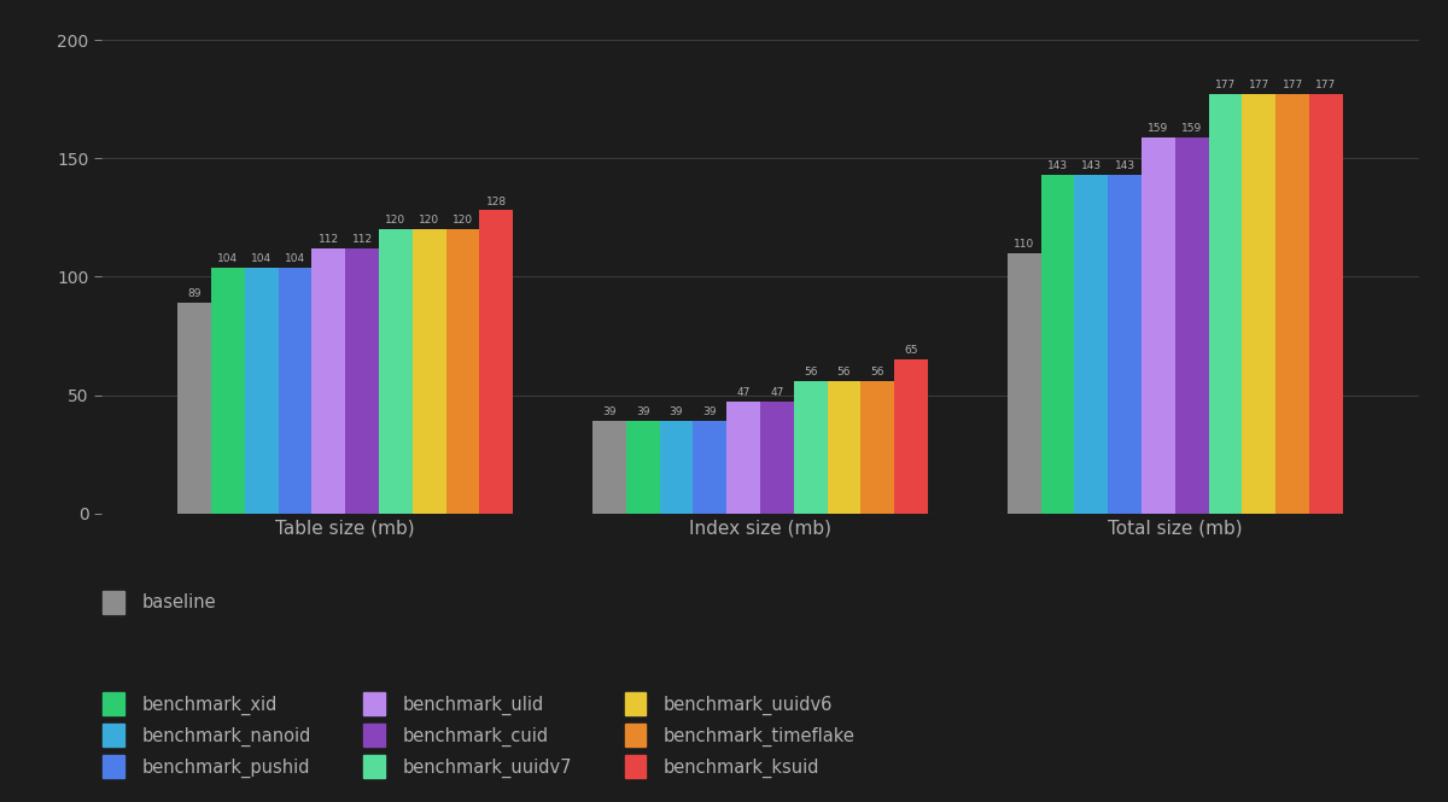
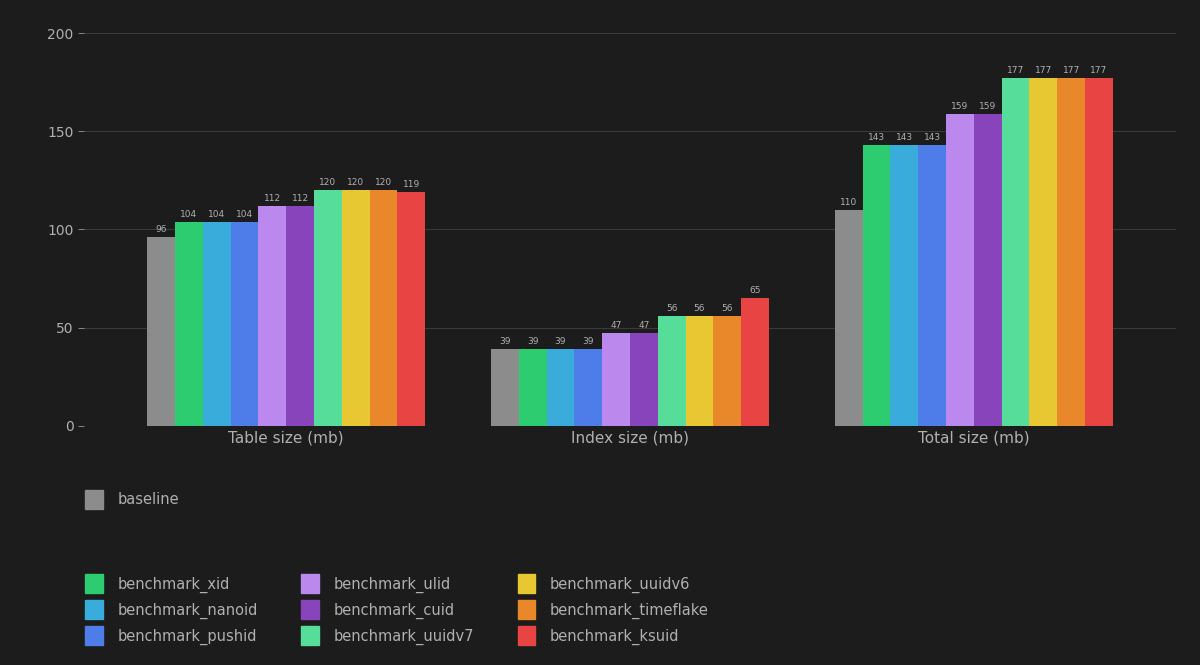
baseline/Table size (mb): 89 -> 96
benchmark_ksuid/Table size (mb): 128 -> 119
